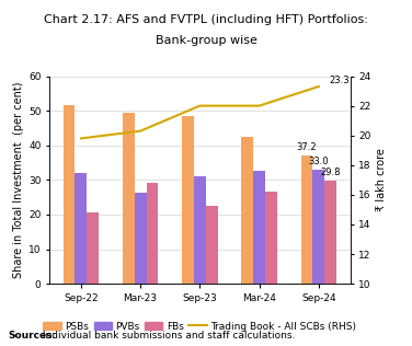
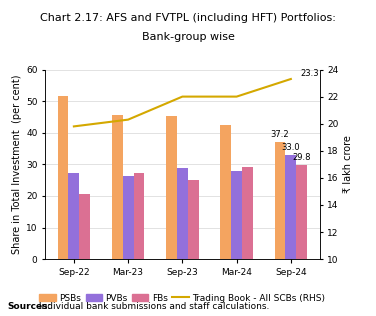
PVBs/Sep-22: 32.0 -> 27.2
PSBs/Mar-23: 49.5 -> 45.5
FBs/Mar-23: 29.0 -> 27.2
PSBs/Sep-23: 48.5 -> 45.3
PVBs/Sep-23: 31.0 -> 28.8
FBs/Sep-23: 22.5 -> 25.0
PVBs/Mar-24: 32.5 -> 27.8
FBs/Mar-24: 26.5 -> 29.0
